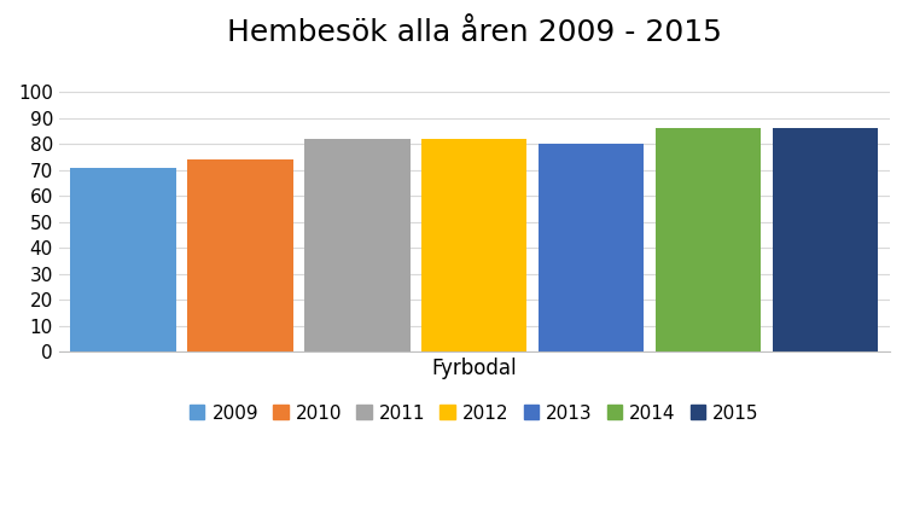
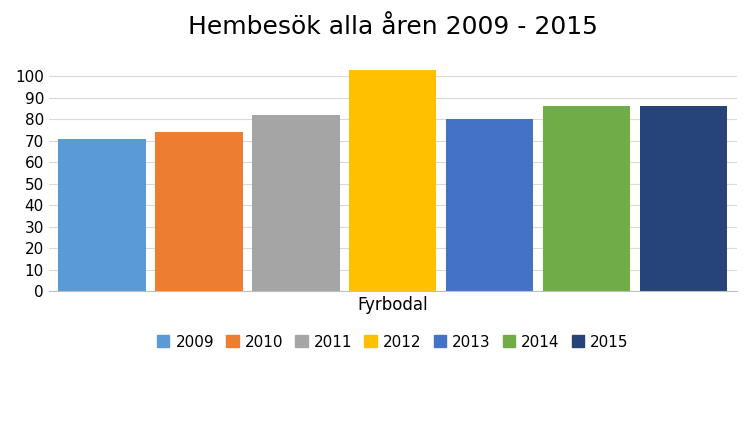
Fyrbodal: 82 -> 103
